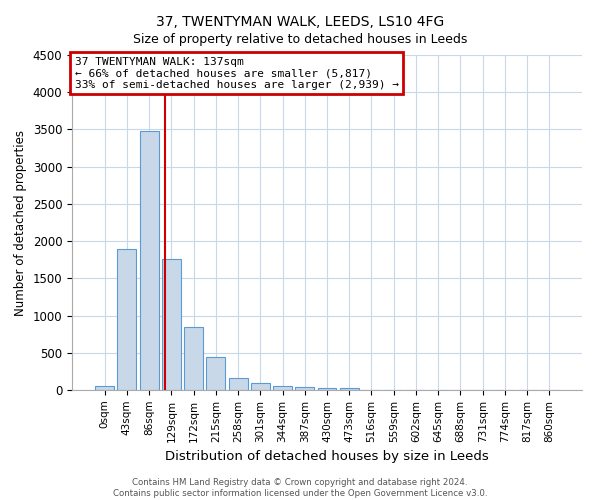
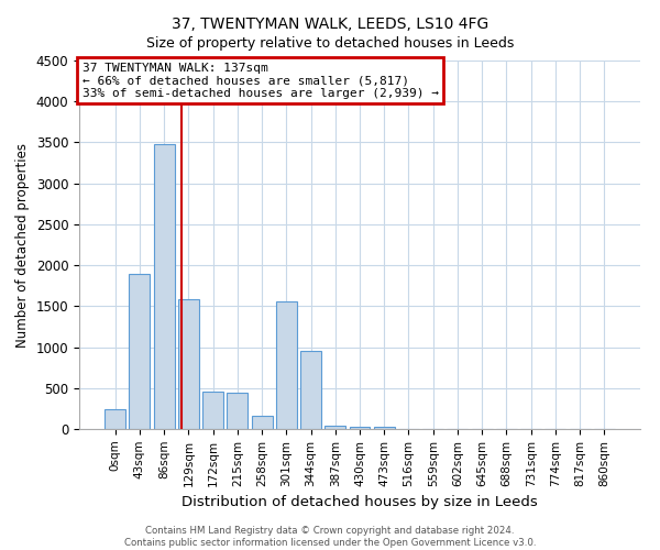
0sqm: 50 -> 240
129sqm: 1760 -> 1580
172sqm: 840 -> 460
301sqm: 90 -> 1560
344sqm: 60 -> 960
